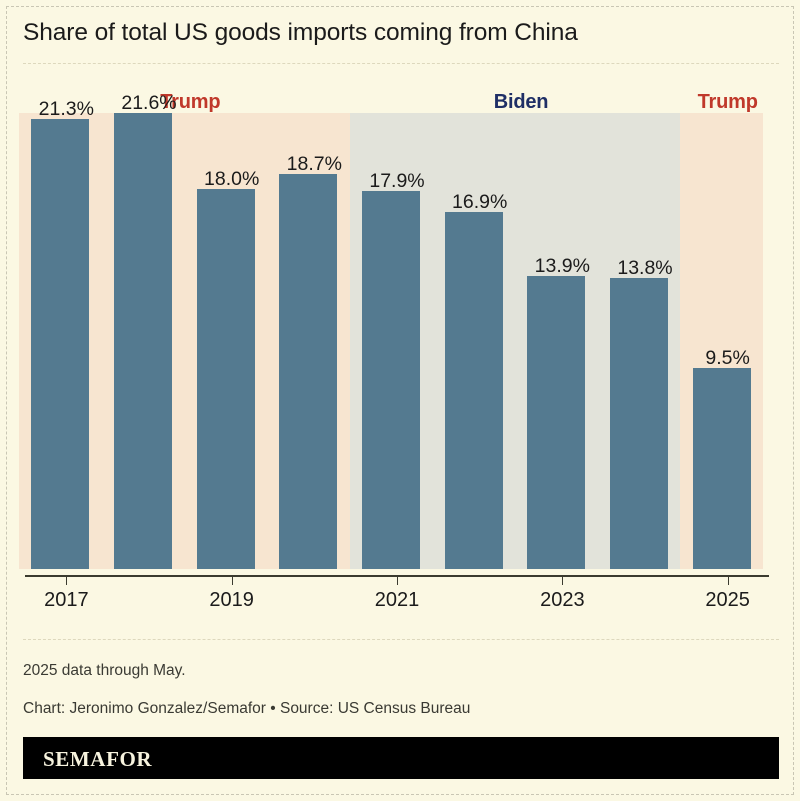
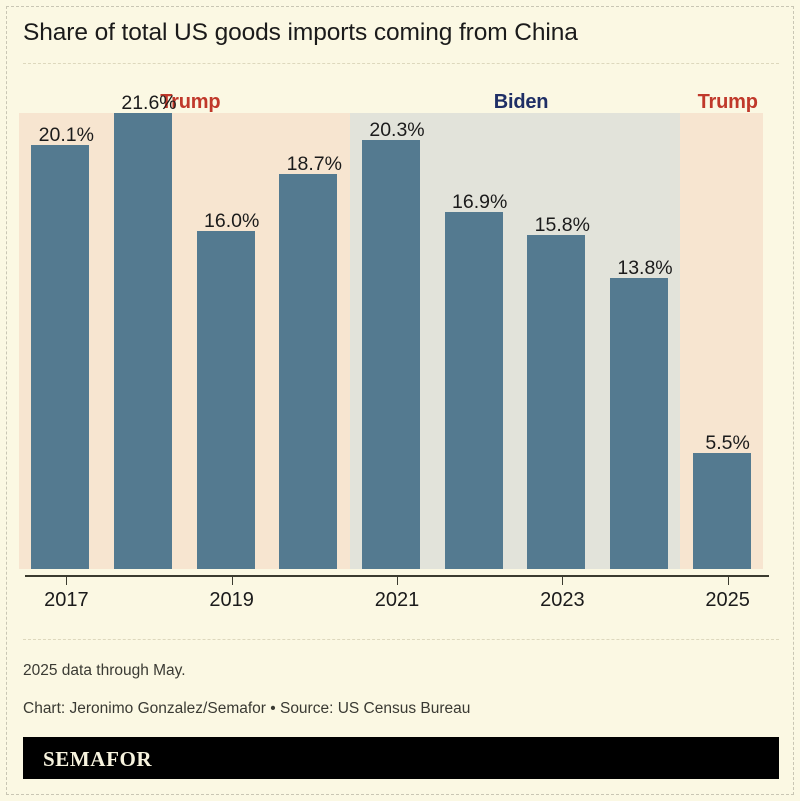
2017: 21.3% -> 20.1%
2019: 18.0% -> 16.0%
2021: 17.9% -> 20.3%
2023: 13.9% -> 15.8%
2025: 9.5% -> 5.5%
